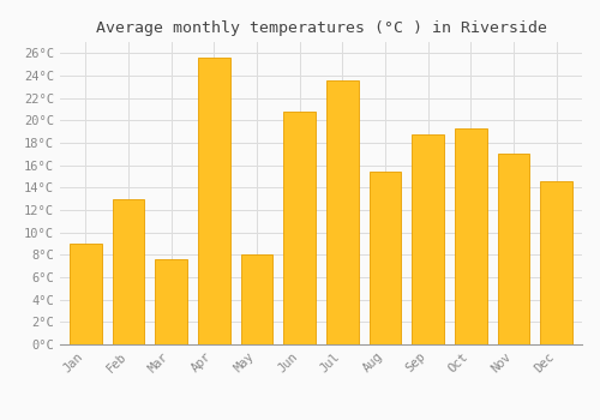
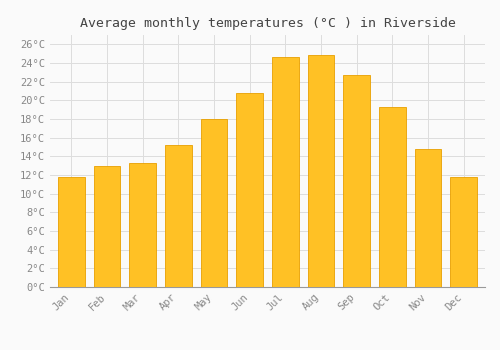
Jan: 9.0°C -> 11.8°C
Mar: 7.6°C -> 13.3°C
Apr: 25.6°C -> 15.2°C
May: 8.0°C -> 18.0°C
Jul: 23.6°C -> 24.6°C
Aug: 15.4°C -> 24.9°C
Sep: 18.8°C -> 22.7°C
Nov: 17.0°C -> 14.8°C
Dec: 14.6°C -> 11.8°C
